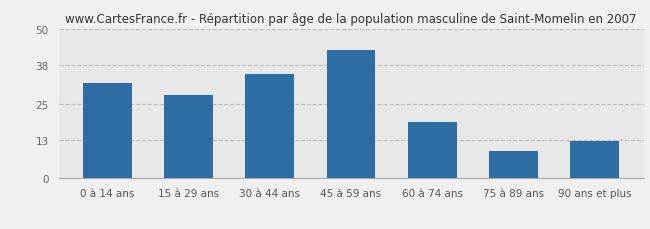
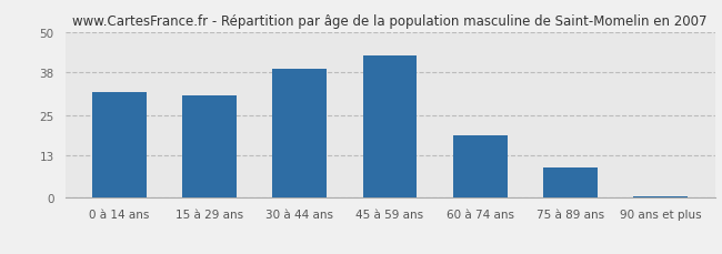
15 à 29 ans: 28.0 -> 31.0
30 à 44 ans: 35.0 -> 39.0
90 ans et plus: 12.5 -> 0.5
